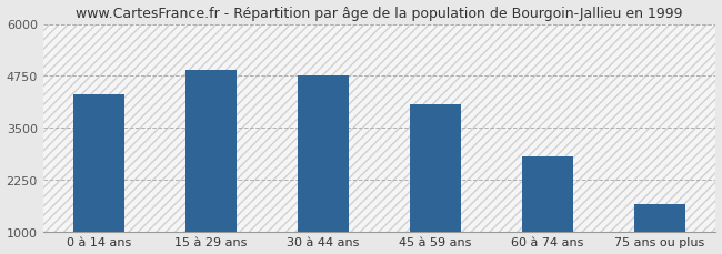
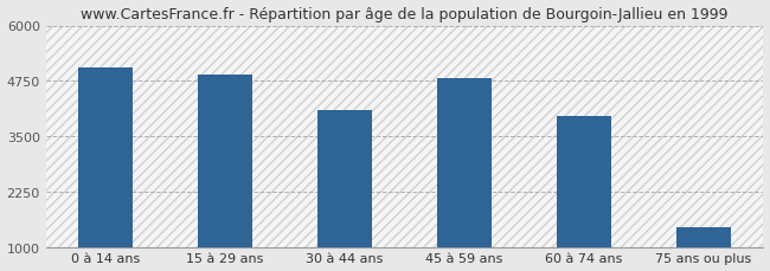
0 à 14 ans: 4300 -> 5050
30 à 44 ans: 4750 -> 4100
45 à 59 ans: 4050 -> 4800
60 à 74 ans: 2800 -> 3950
75 ans ou plus: 1650 -> 1450
